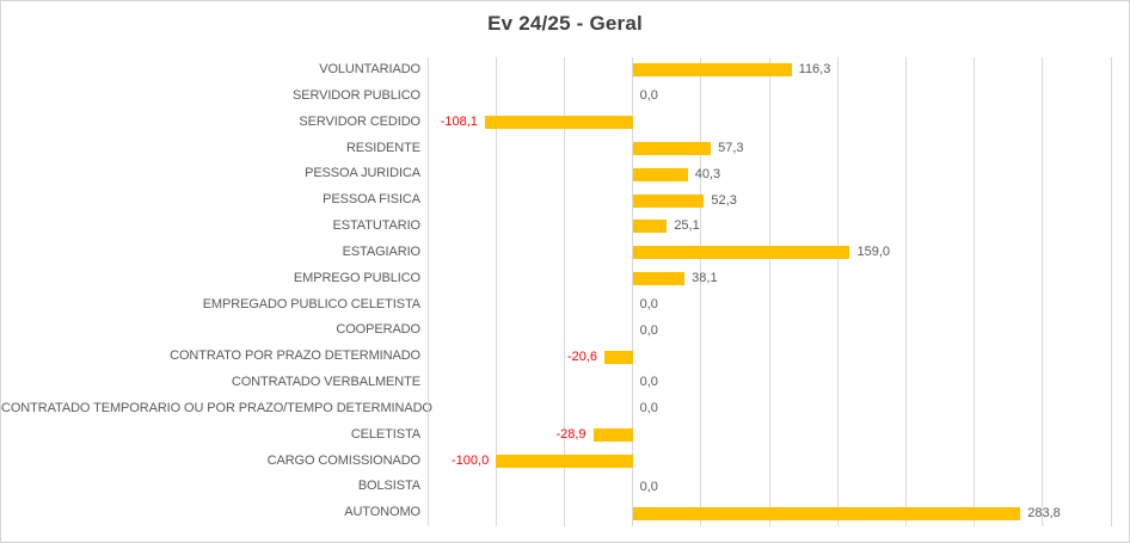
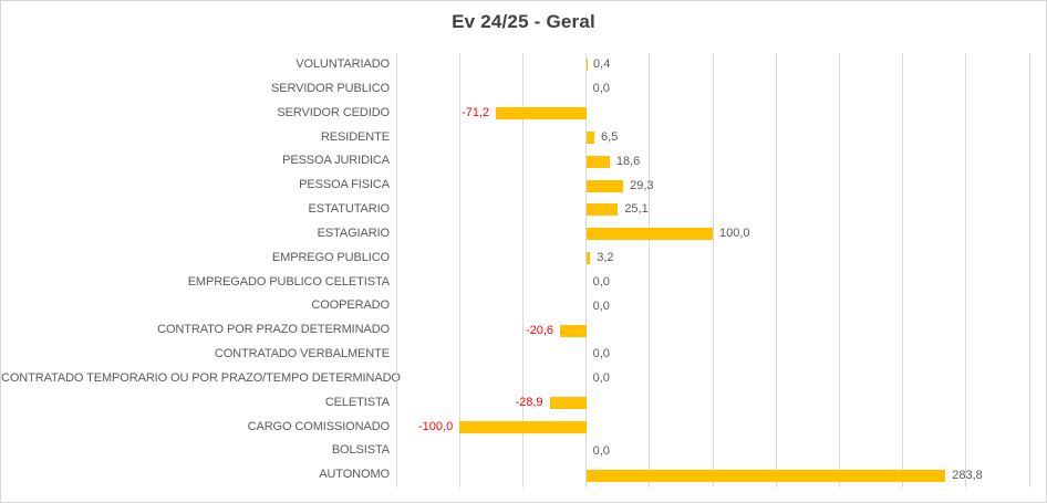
VOLUNTARIADO: 116,3 -> 0,4
SERVIDOR CEDIDO: -108,1 -> -71,2
RESIDENTE: 57,3 -> 6,5
PESSOA JURIDICA: 40,3 -> 18,6
PESSOA FISICA: 52,3 -> 29,3
ESTAGIARIO: 159,0 -> 100,0
EMPREGO PUBLICO: 38,1 -> 3,2
